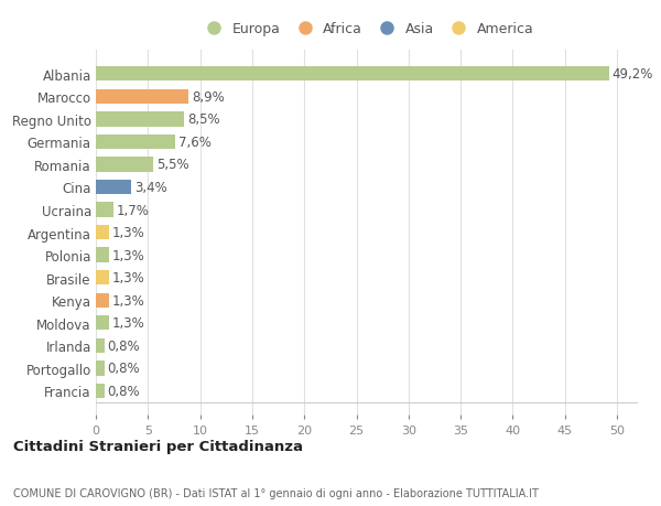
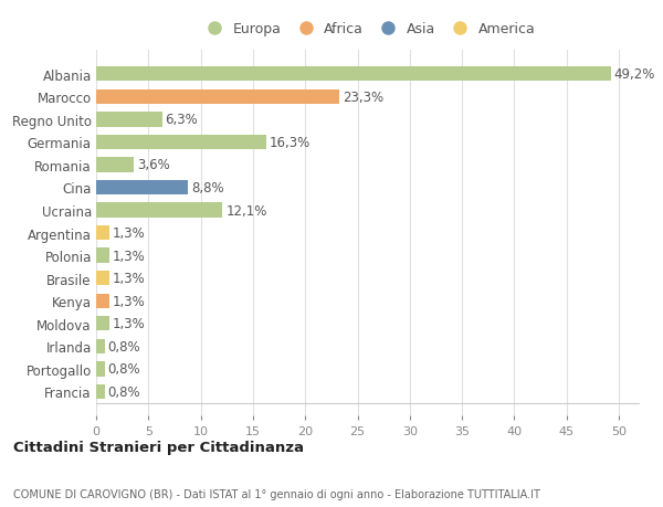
Marocco: 8,9% -> 23,3%
Regno Unito: 8,5% -> 6,3%
Germania: 7,6% -> 16,3%
Romania: 5,5% -> 3,6%
Cina: 3,4% -> 8,8%
Ucraina: 1,7% -> 12,1%
